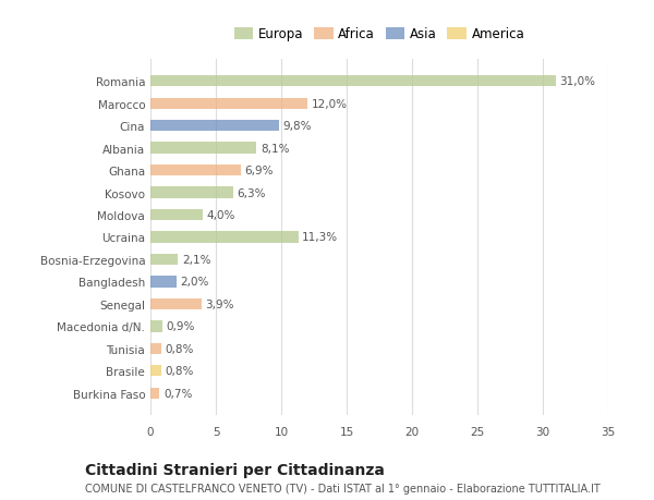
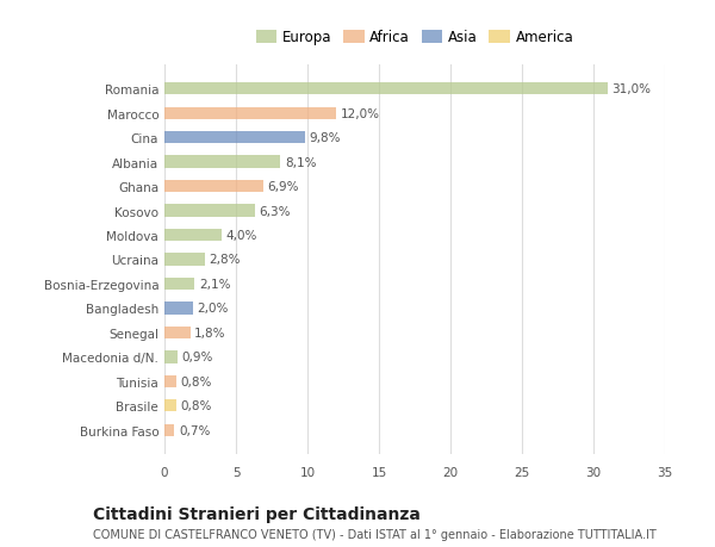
Ucraina: 11,3% -> 2,8%
Senegal: 3,9% -> 1,8%
